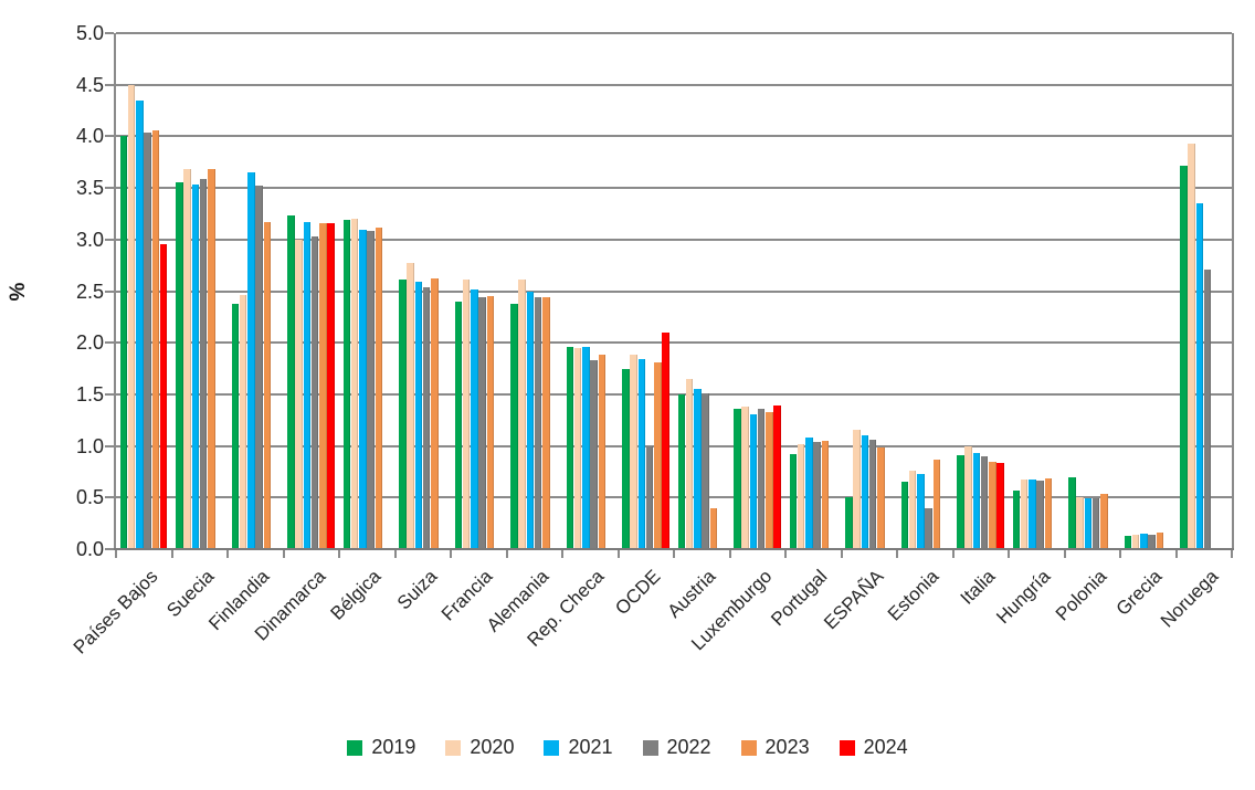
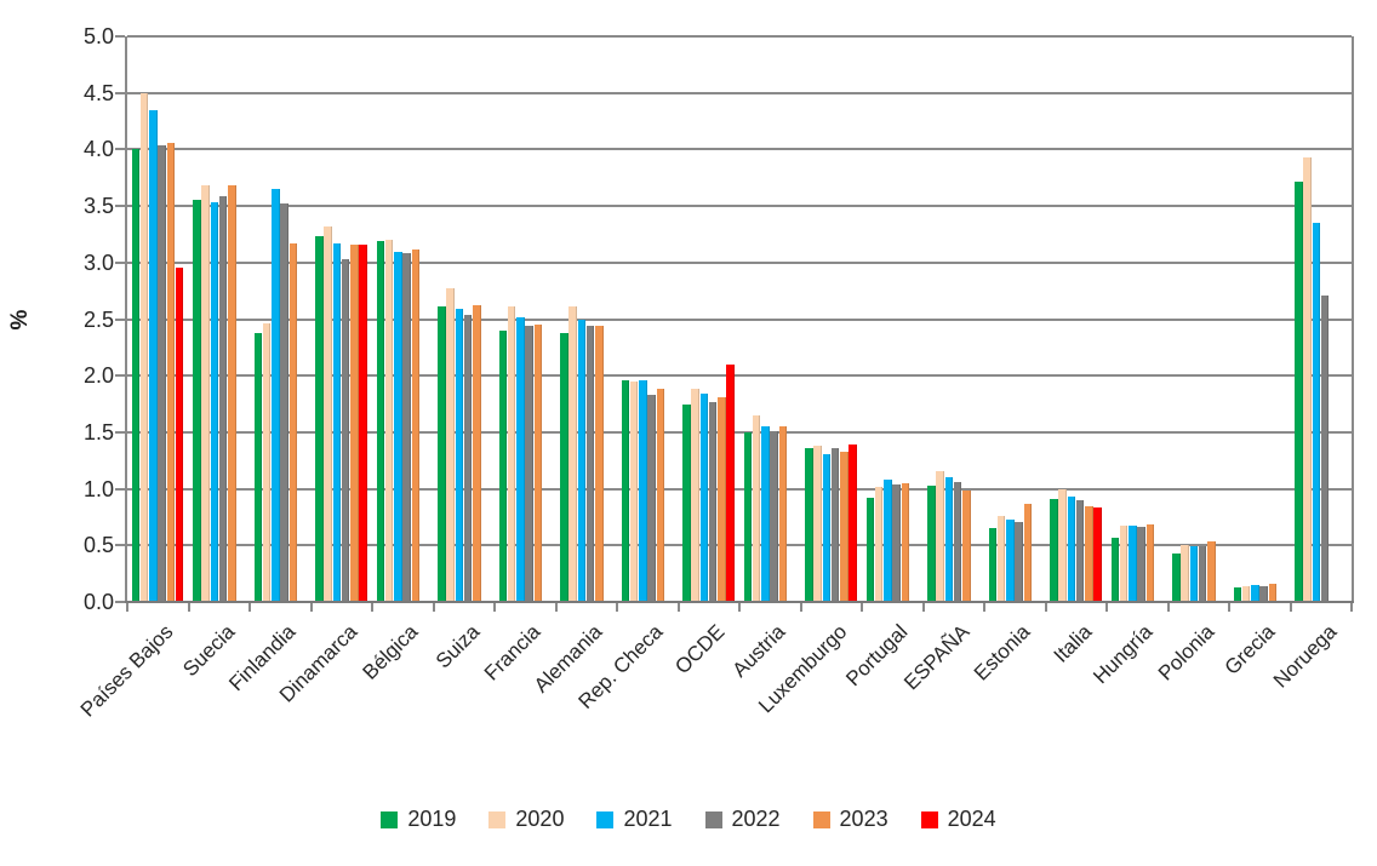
2020/Dinamarca: 3.0 -> 3.3
2022/OCDE: 1.0 -> 1.8
2023/Austria: 0.4 -> 1.6
2019/ESPAÑA: 0.5 -> 1.0
2022/Estonia: 0.4 -> 0.7
2019/Polonia: 0.7 -> 0.4
